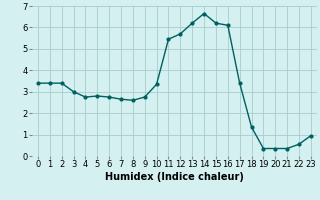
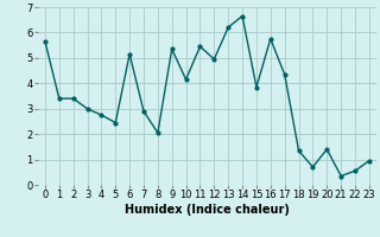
0: 3.40 -> 5.65
5: 2.80 -> 2.45
6: 2.75 -> 5.15
7: 2.65 -> 2.90
8: 2.60 -> 2.05
9: 2.75 -> 5.35
10: 3.35 -> 4.15
12: 5.70 -> 4.95
15: 6.20 -> 3.85
16: 6.10 -> 5.75
17: 3.40 -> 4.35
19: 0.35 -> 0.70
20: 0.35 -> 1.40
